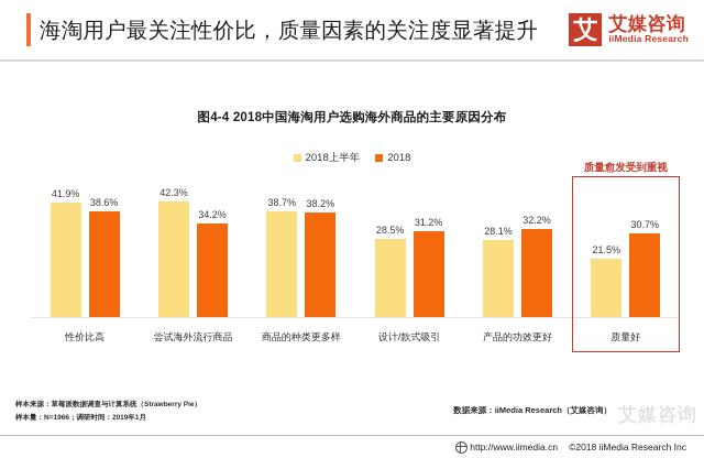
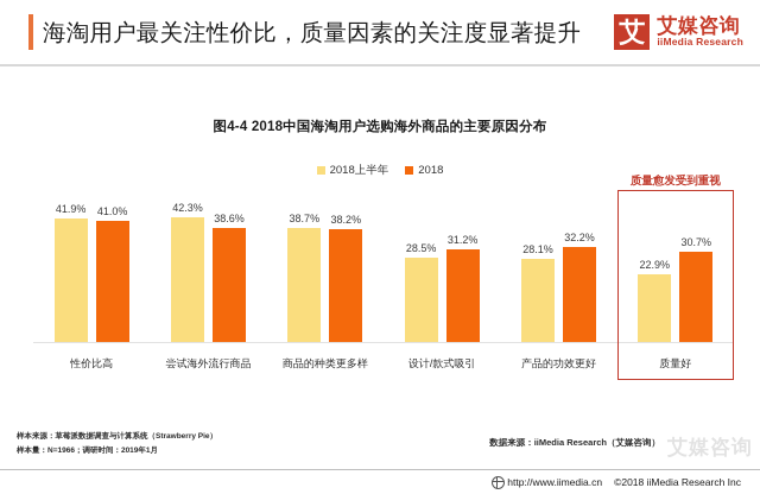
2018/性价比高: 38.6% -> 41.0%
2018/尝试海外流行商品: 34.2% -> 38.6%
2018上半年/质量好: 21.5% -> 22.9%
